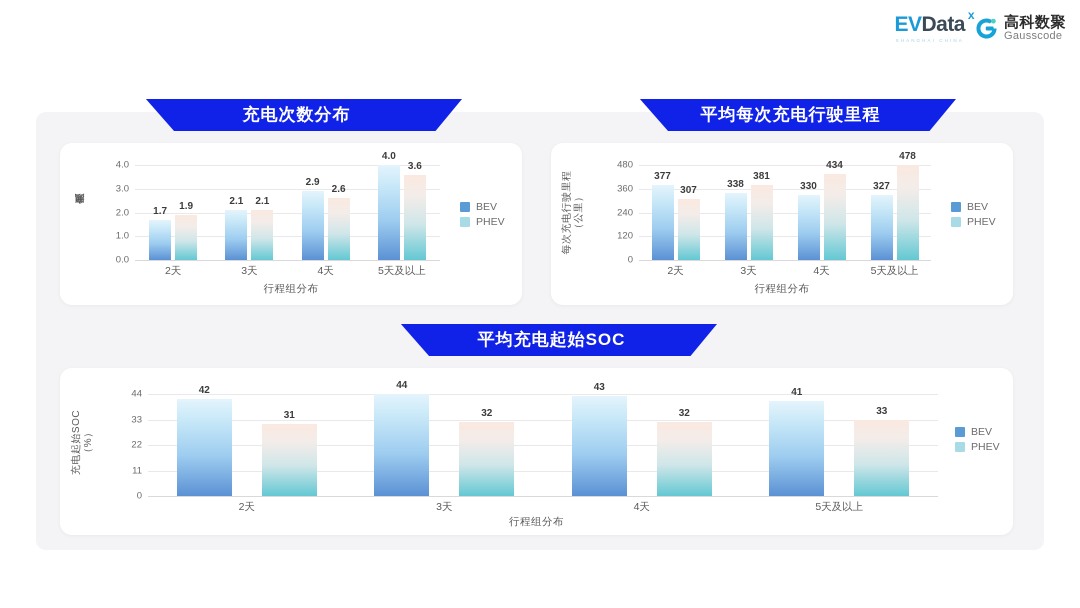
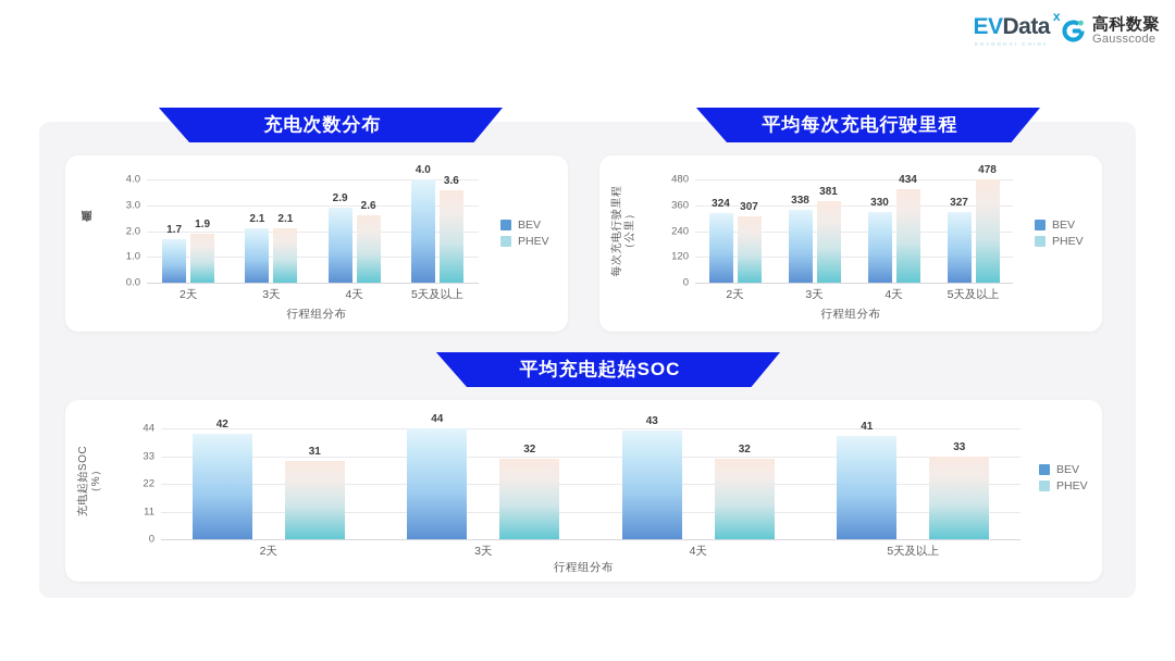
平均每次充电行驶里程/BEV/2天: 377 -> 324
